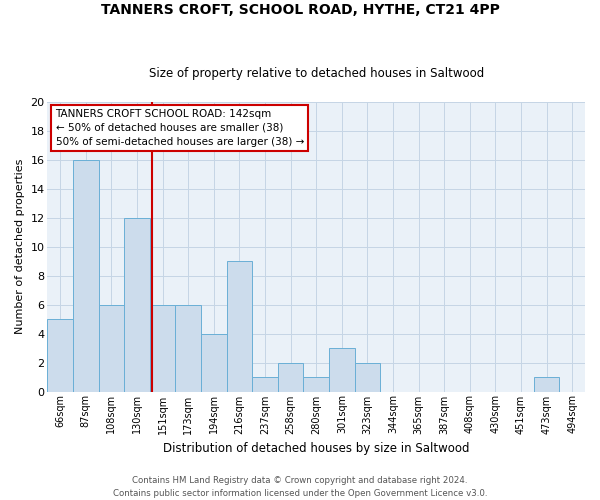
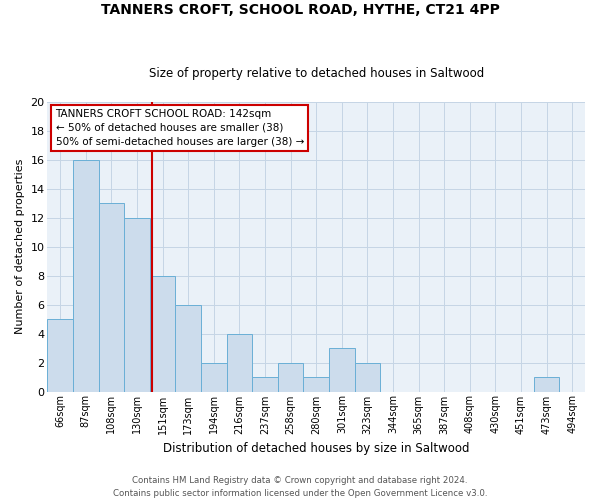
108sqm: 6 -> 13
151sqm: 6 -> 8
194sqm: 4 -> 2
216sqm: 9 -> 4
